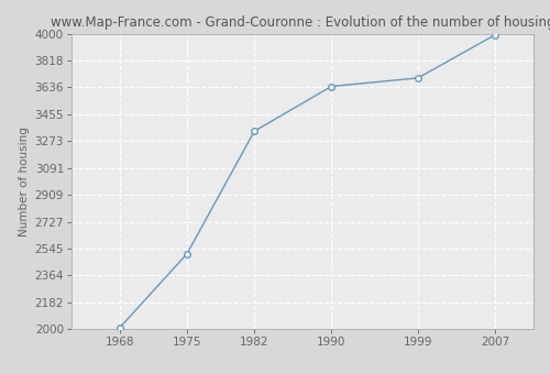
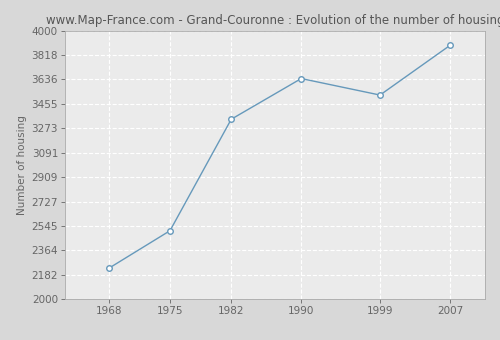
1968: 2010 -> 2230
1999: 3700 -> 3520
2007: 3990 -> 3890
